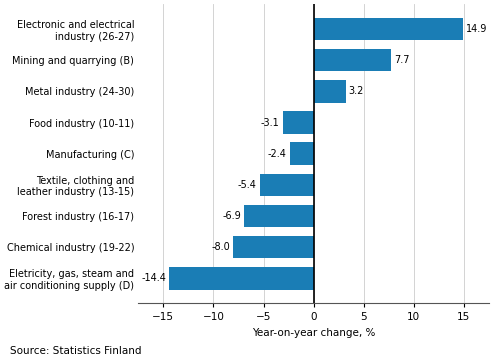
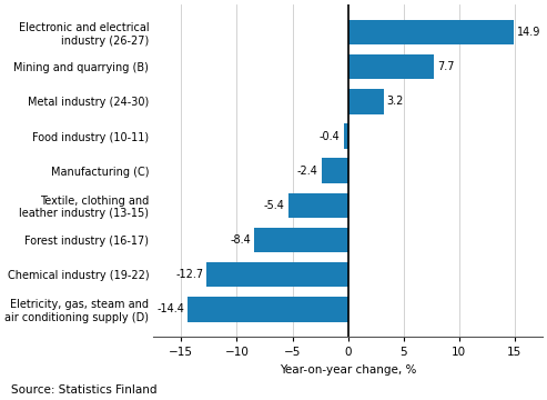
Food industry (10-11): -3.1 -> -0.4
Forest industry (16-17): -6.9 -> -8.4
Chemical industry (19-22): -8.0 -> -12.7
